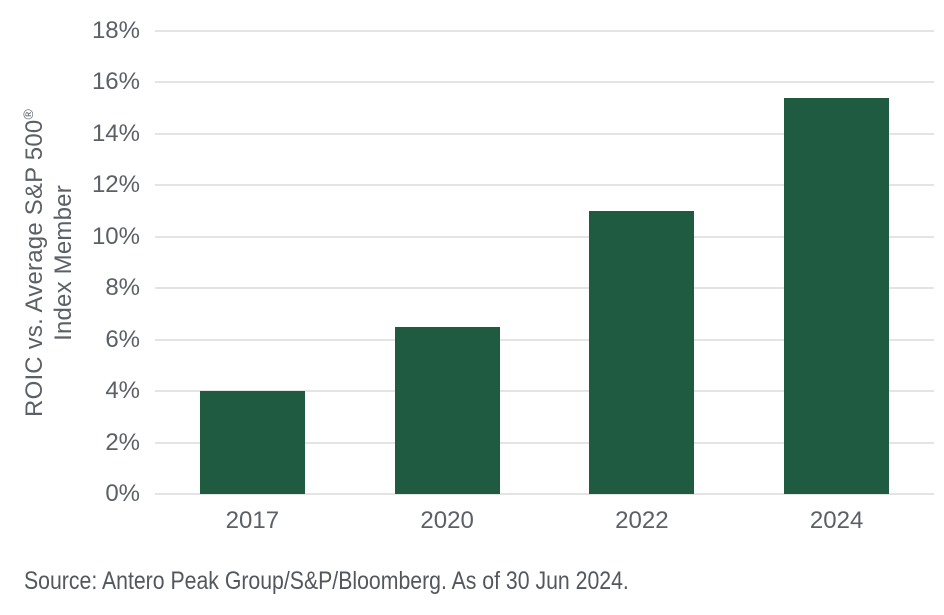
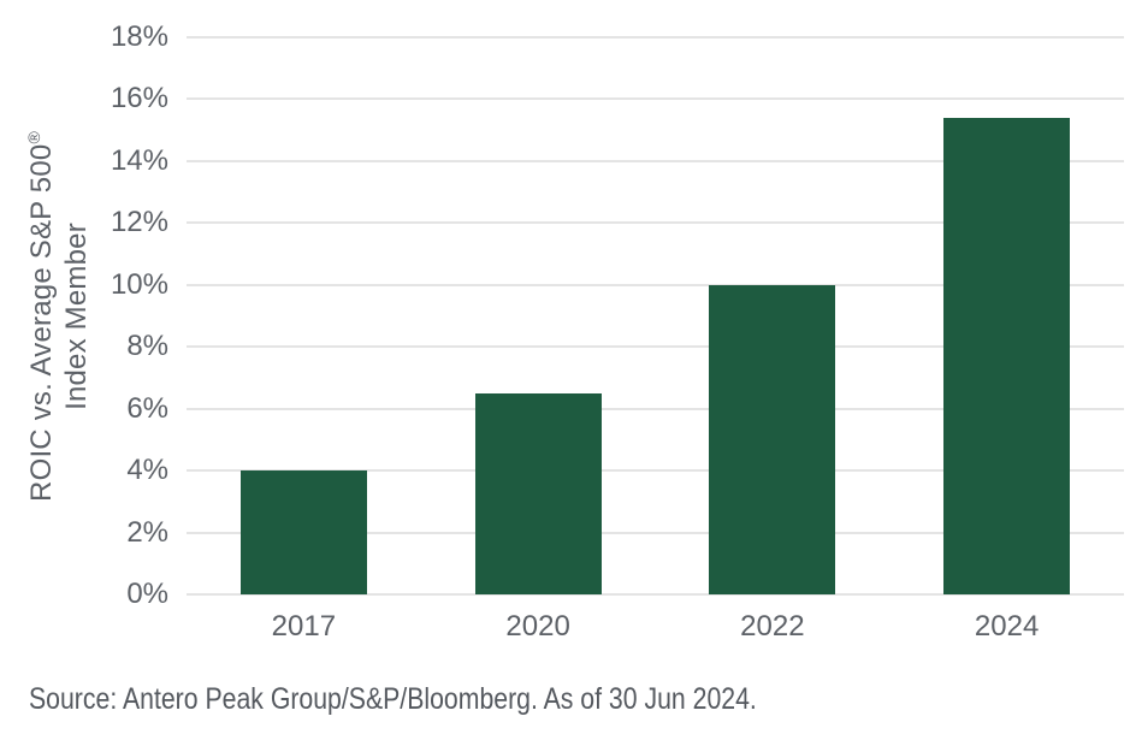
2022: 11.0% -> 10.0%
